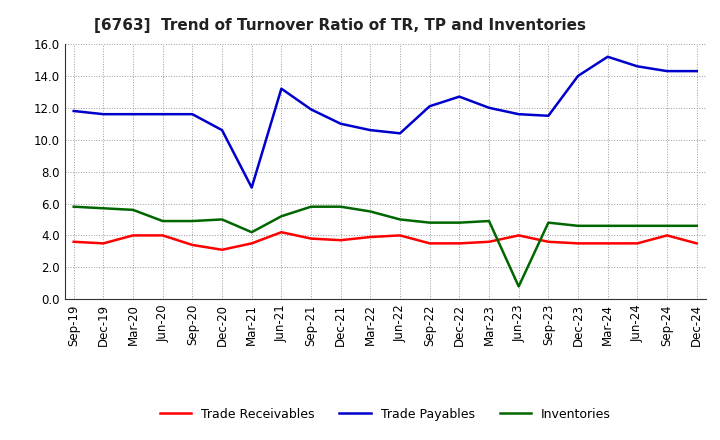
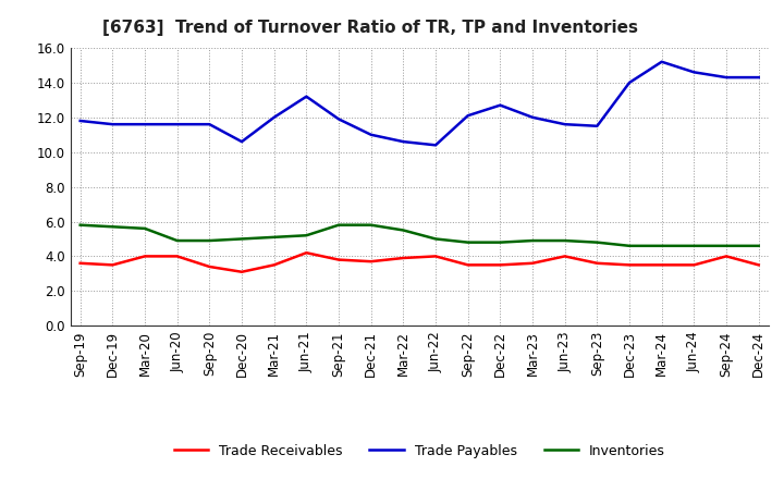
Trade Payables/Mar-21: 7.0 -> 12.0
Inventories/Mar-21: 4.2 -> 5.1
Inventories/Jun-23: 0.8 -> 4.9
